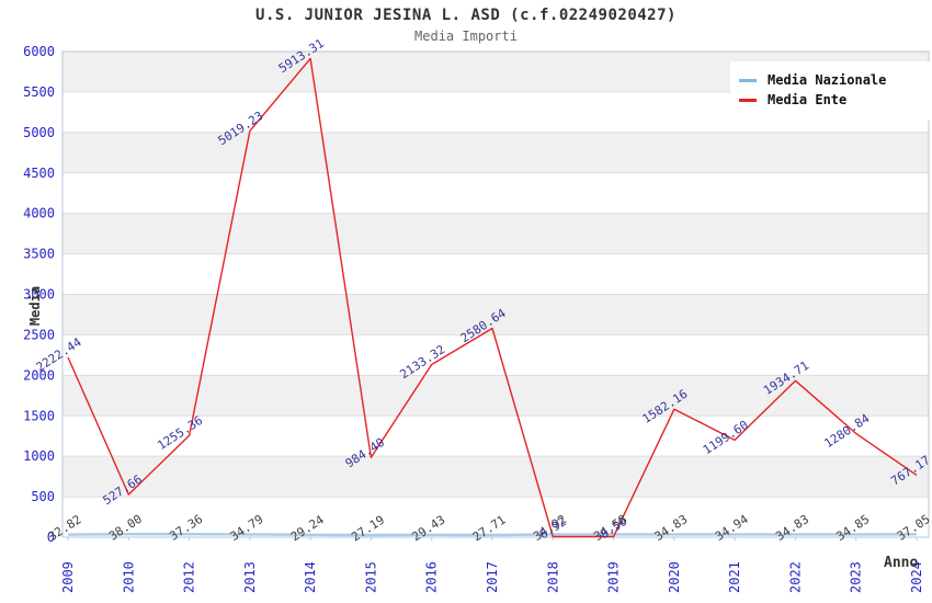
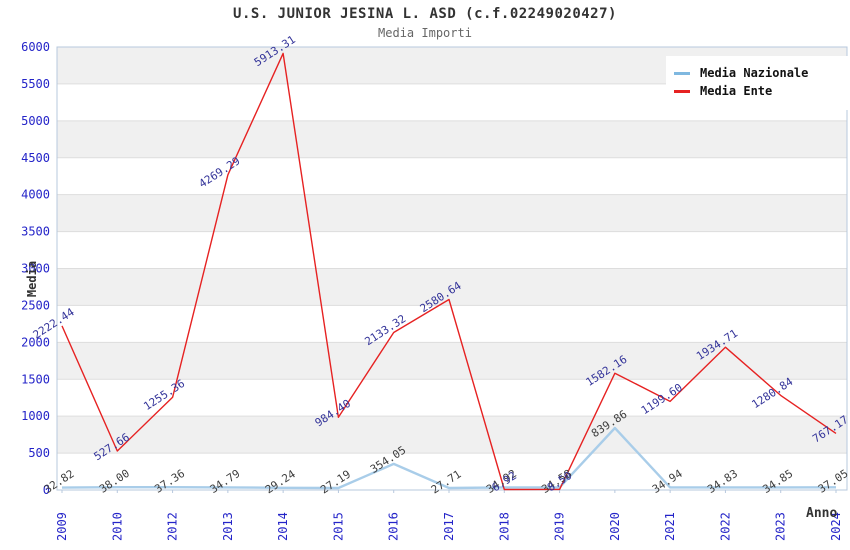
Media Ente/2013: 5019.23 -> 4269.29
Media Nazionale/2016: 29.43 -> 354.05
Media Nazionale/2020: 34.83 -> 839.86
